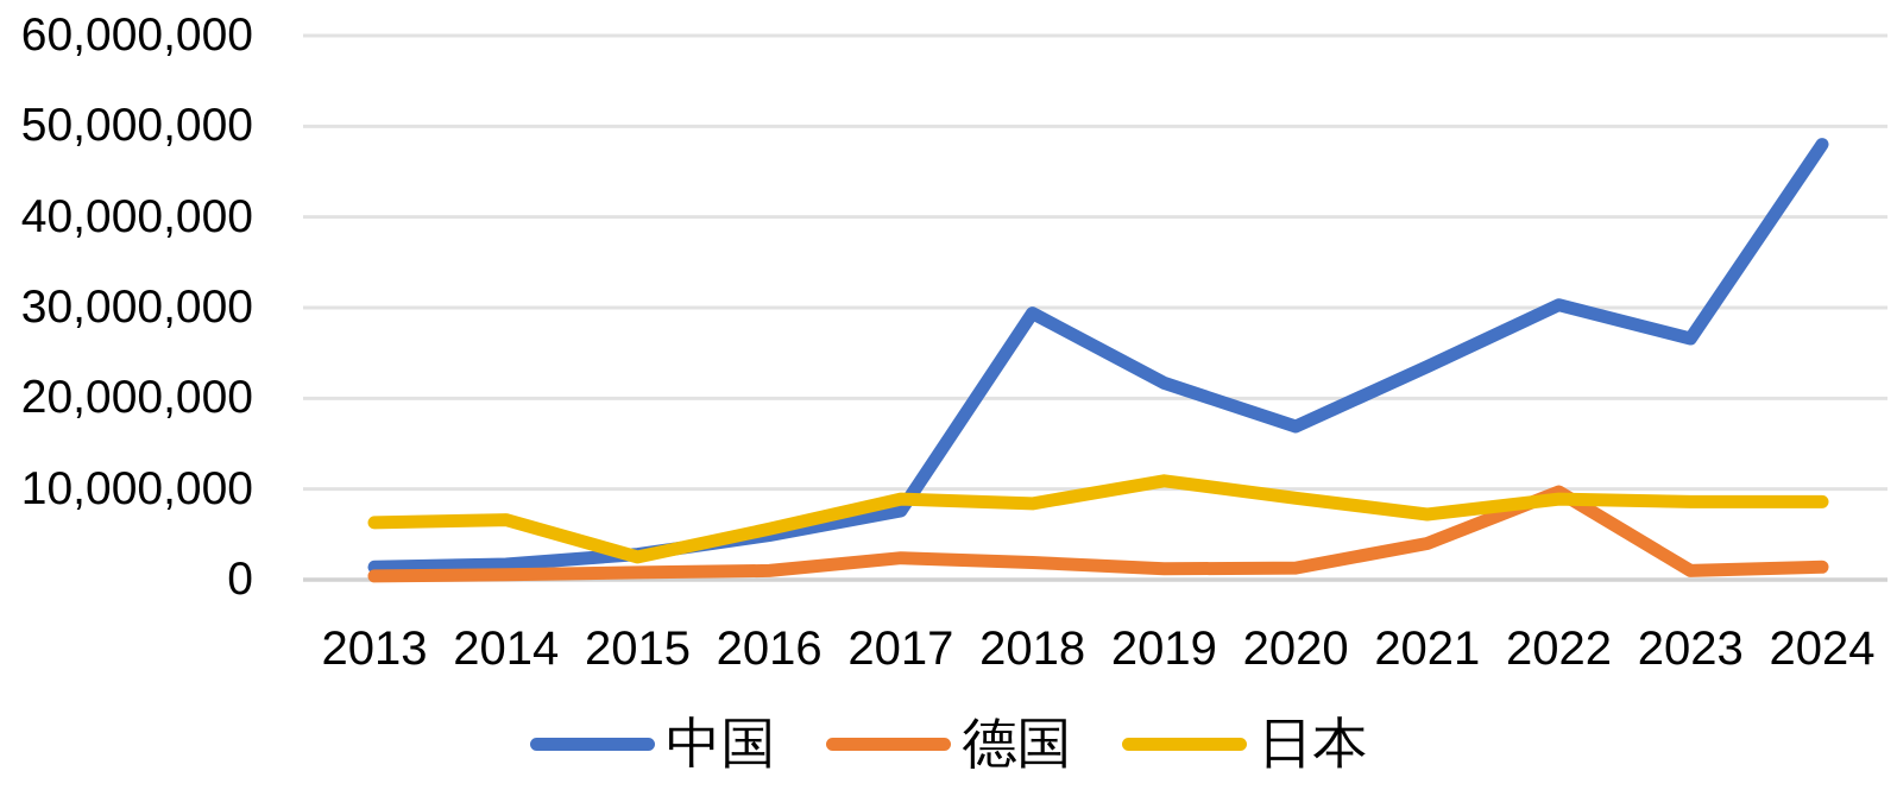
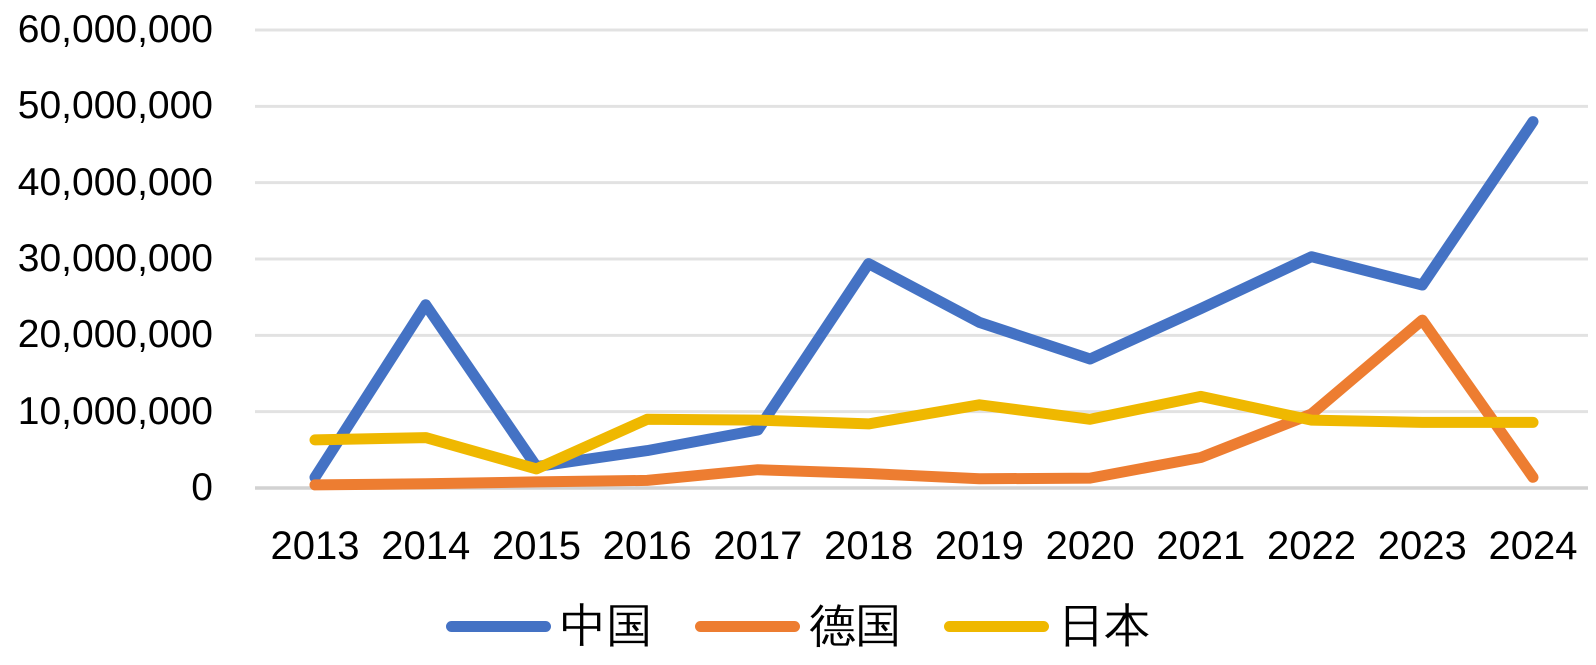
中国/2014: 2000000 -> 24000000
日本/2016: 6000000 -> 9000000
日本/2021: 7000000 -> 12000000
德国/2023: 1000000 -> 22000000
